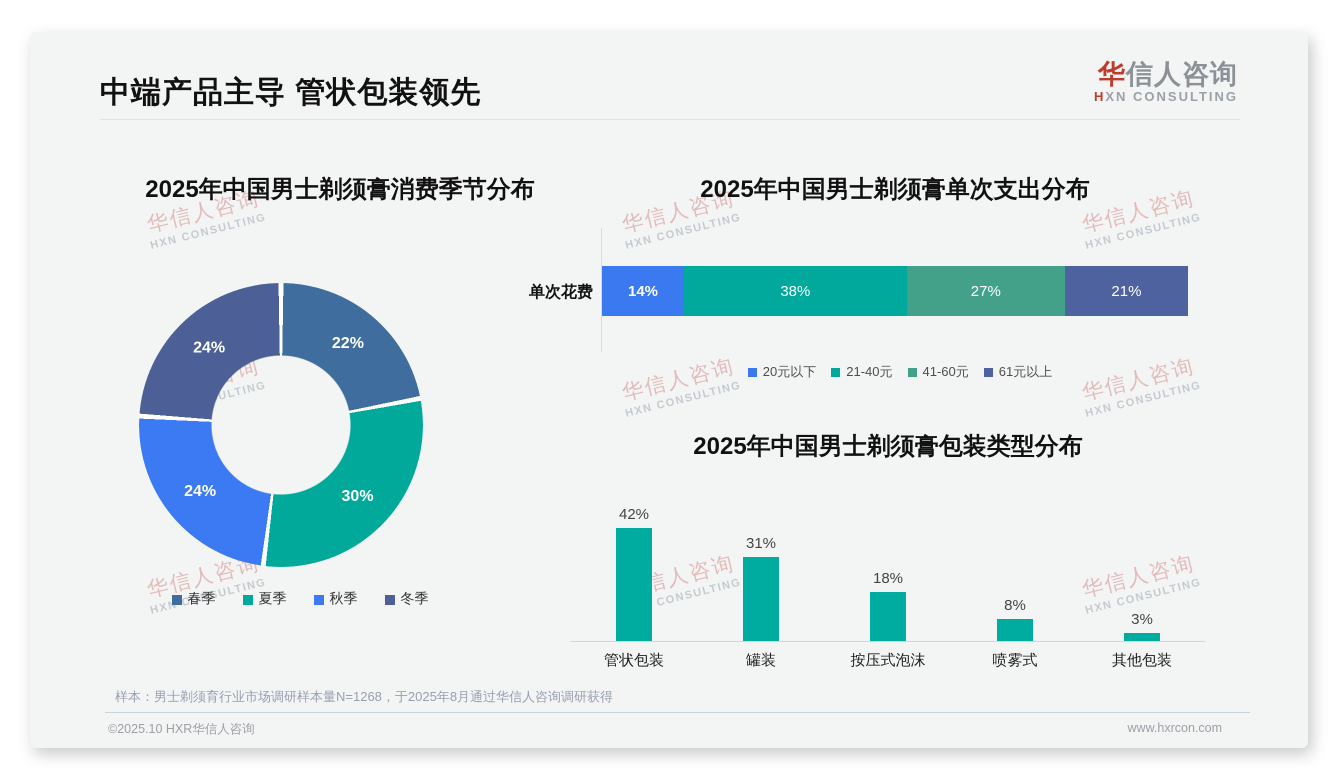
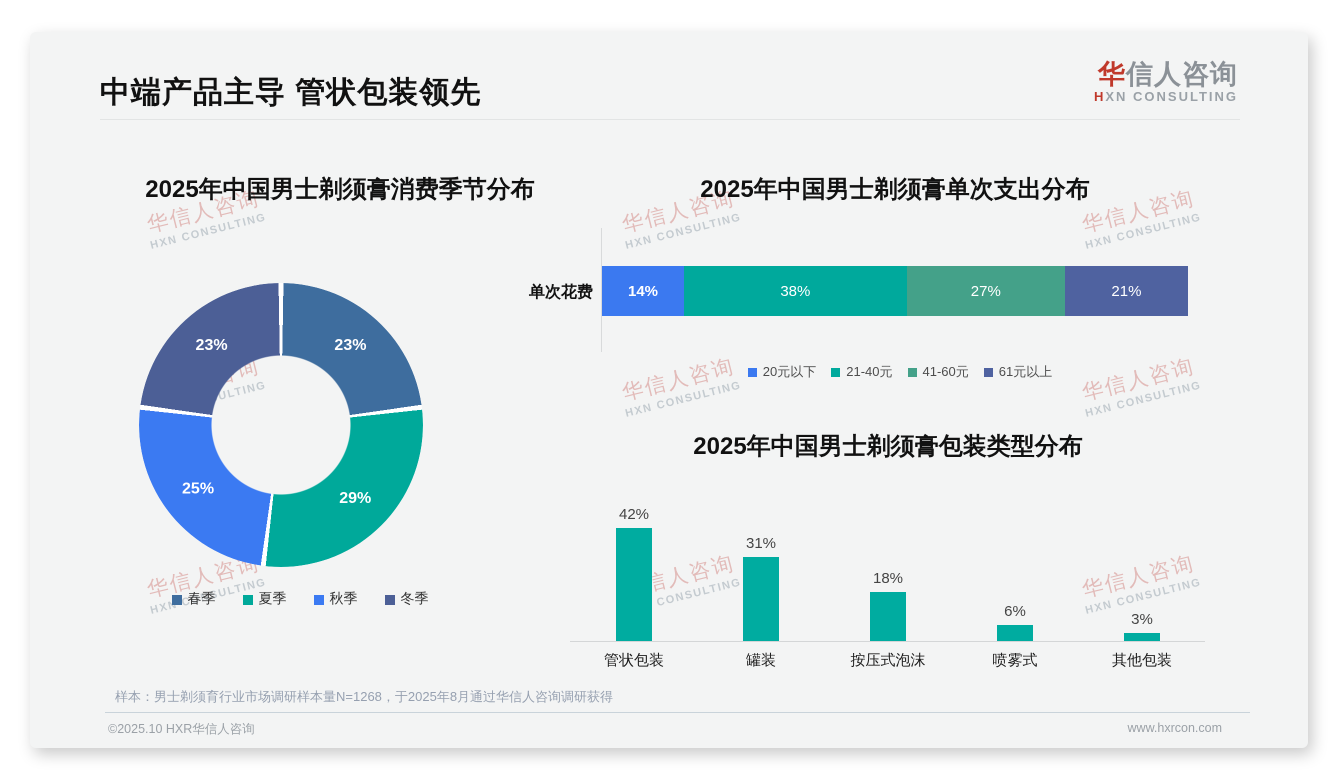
2025年中国男士剃须膏消费季节分布/春季: 22% -> 23%
2025年中国男士剃须膏消费季节分布/夏季: 30% -> 29%
2025年中国男士剃须膏消费季节分布/秋季: 24% -> 25%
2025年中国男士剃须膏消费季节分布/冬季: 24% -> 23%
2025年中国男士剃须膏包装类型分布/喷雾式: 8% -> 6%
